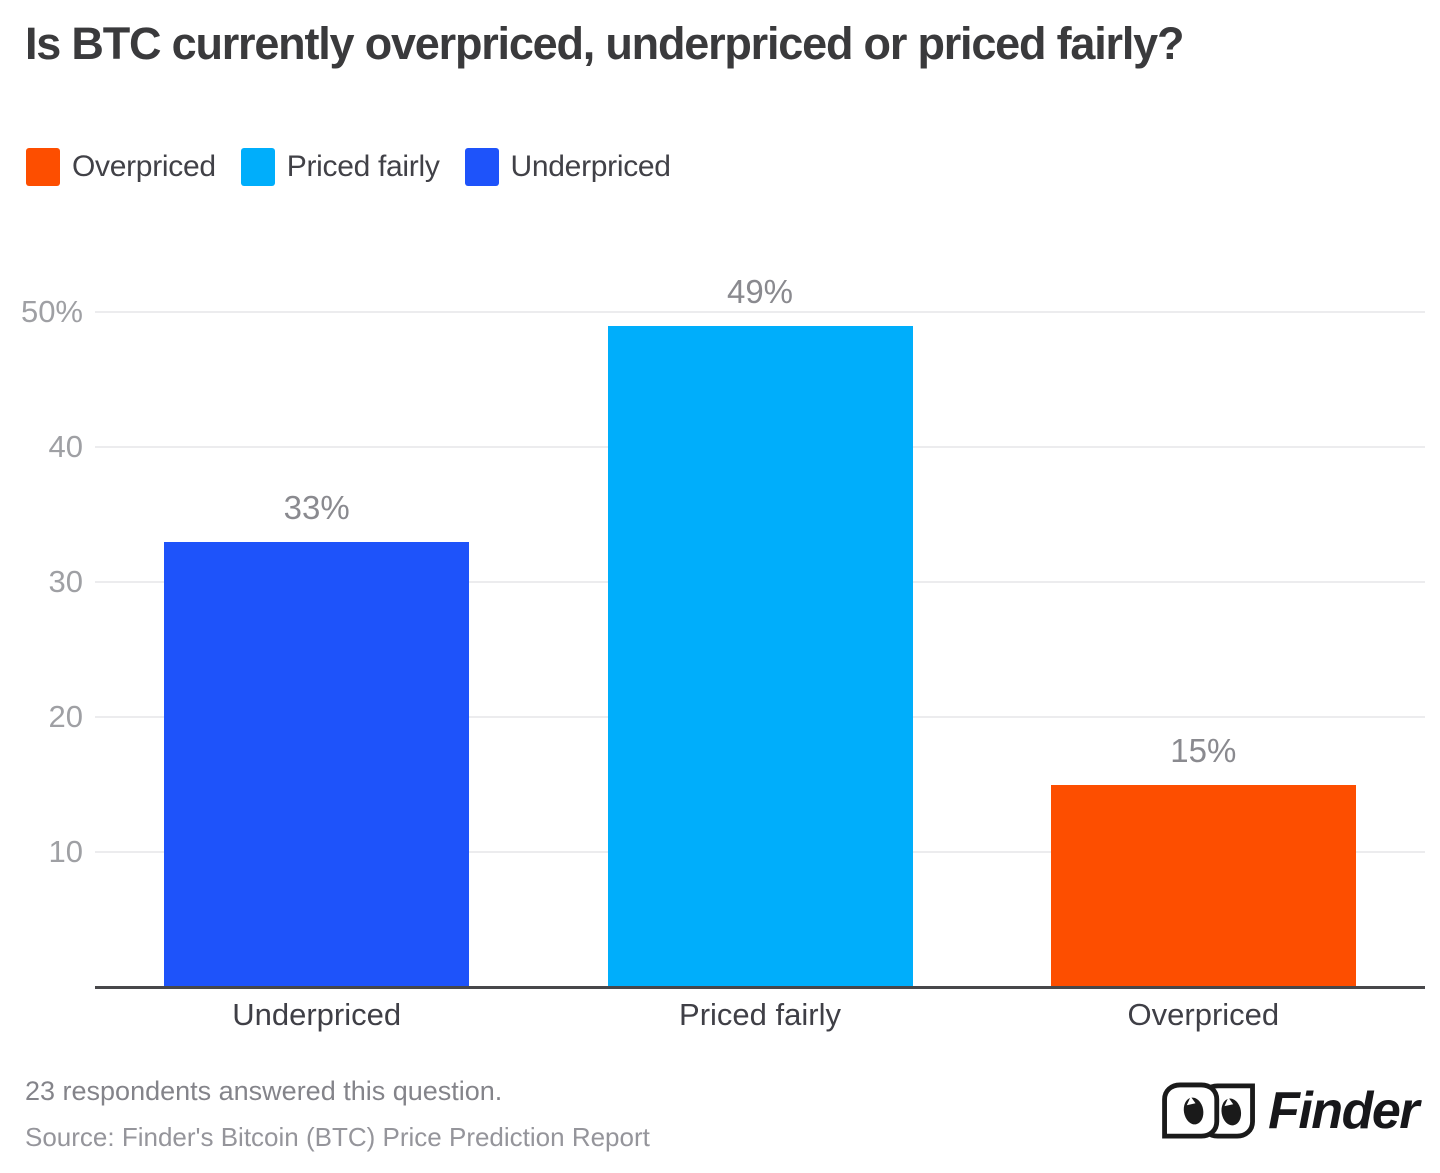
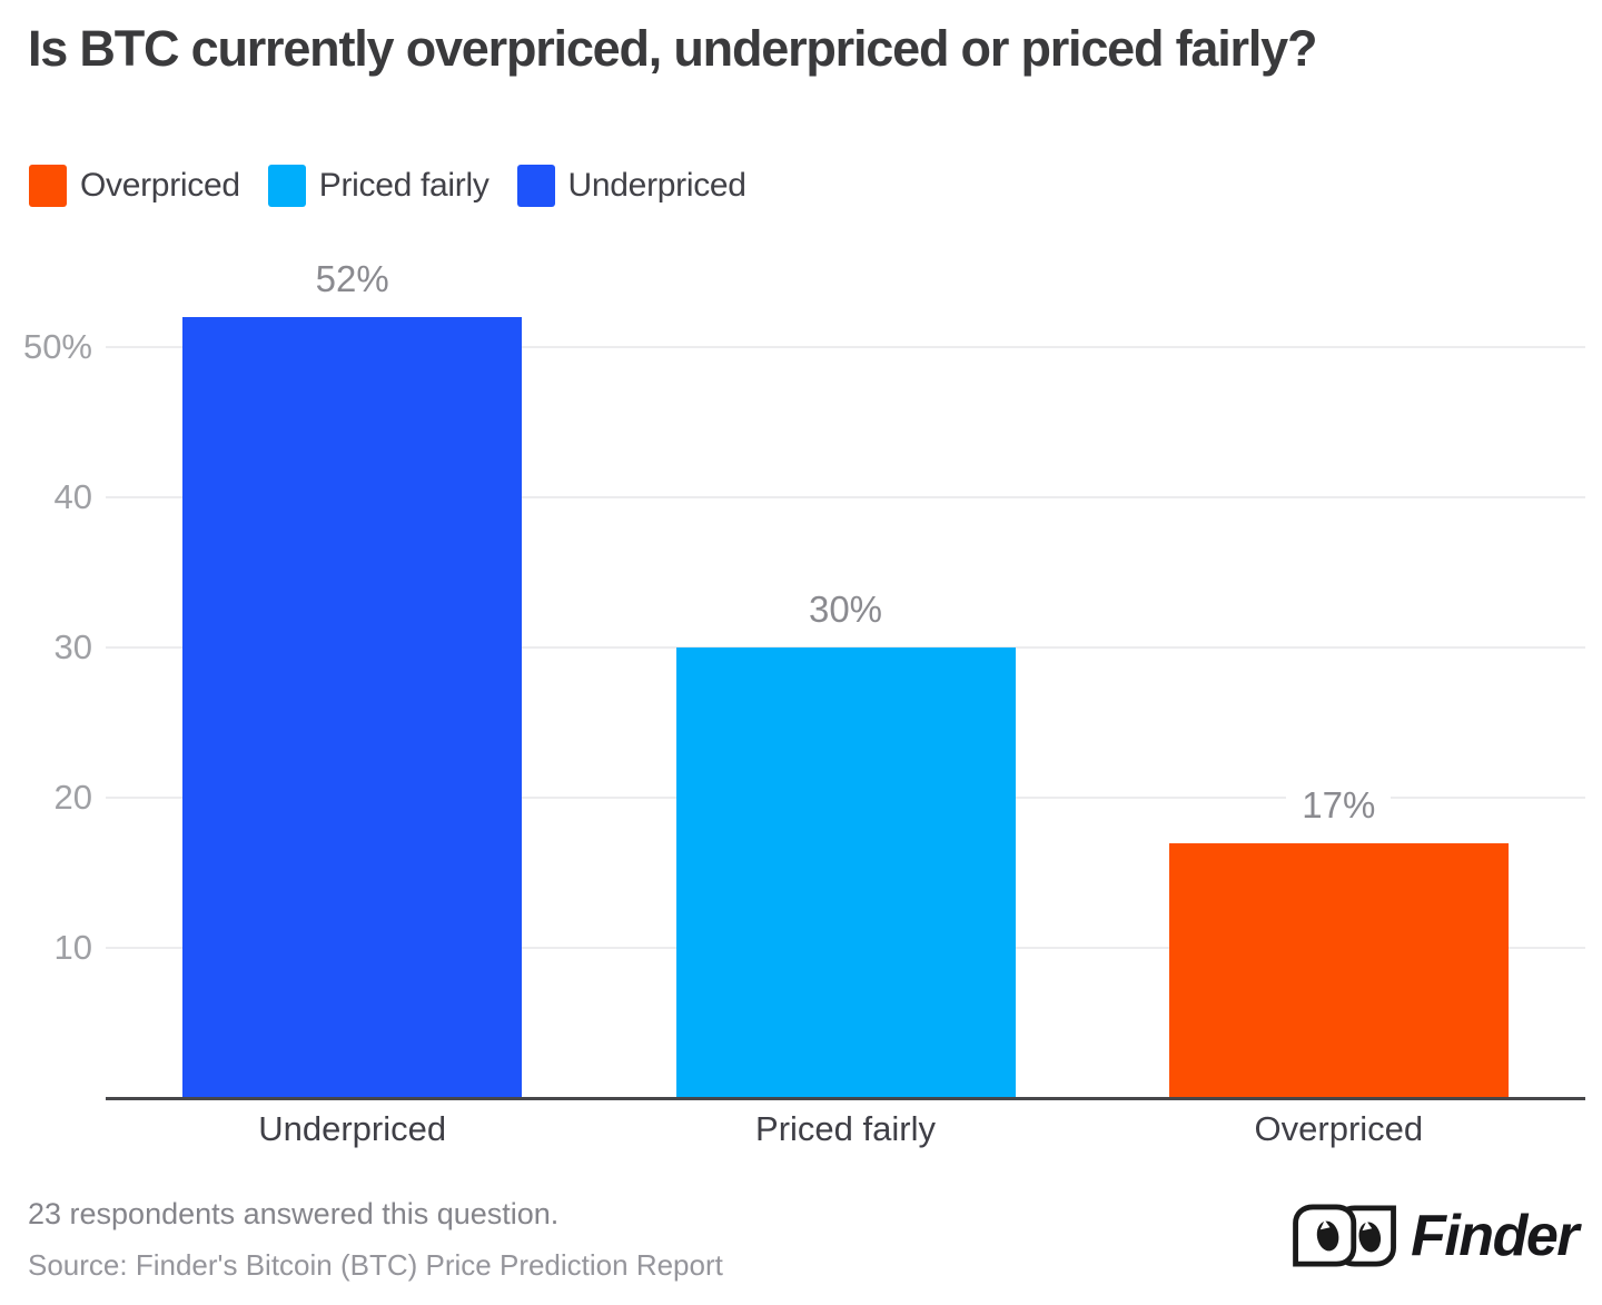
Underpriced: 33% -> 52%
Priced fairly: 49% -> 30%
Overpriced: 15% -> 17%
